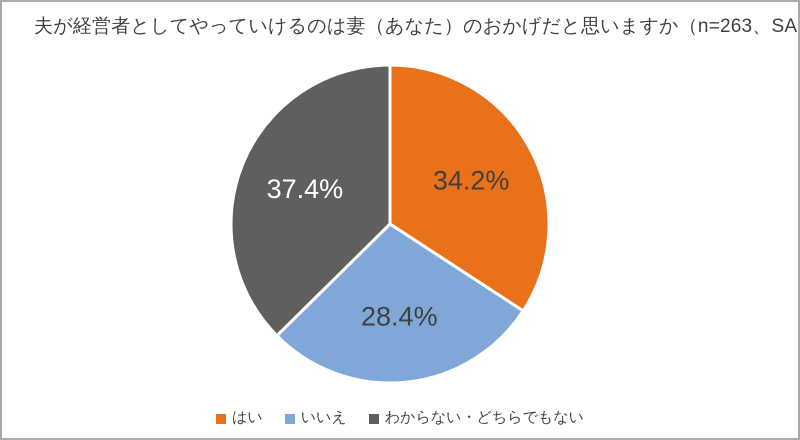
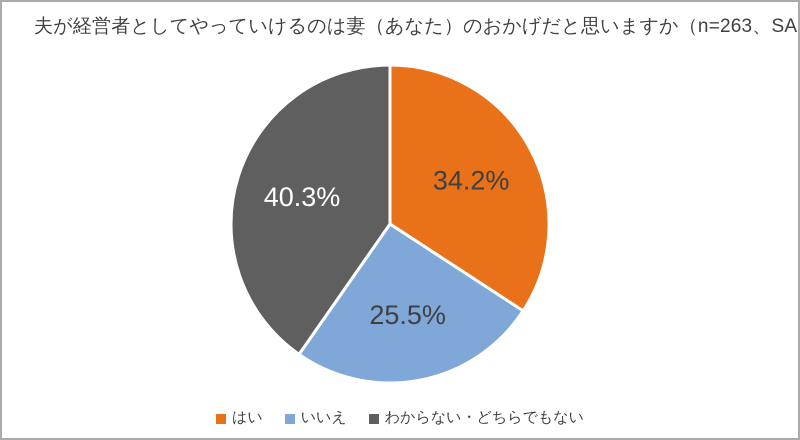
いいえ: 28.4% -> 25.5%
わからない・どちらでもない: 37.4% -> 40.3%
